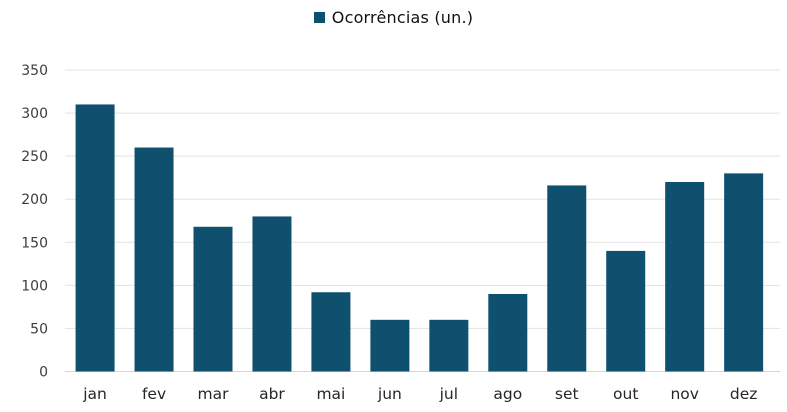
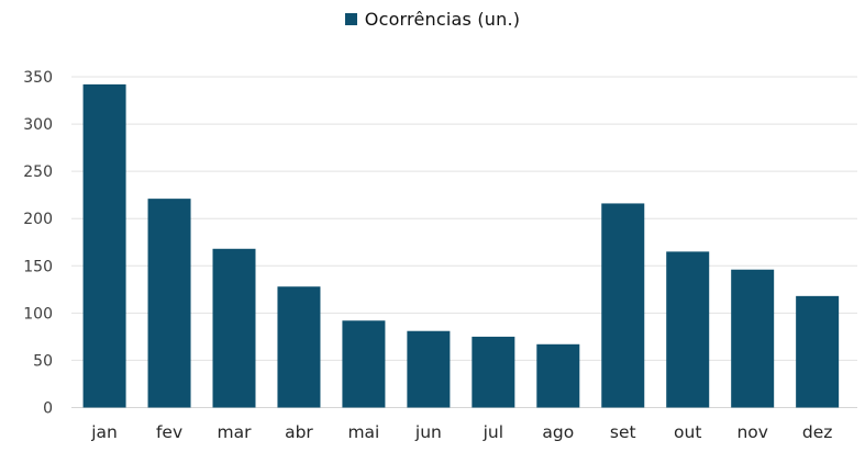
jan: 310 -> 340
fev: 260 -> 220
abr: 180 -> 130
jun: 60 -> 80
jul: 60 -> 80
ago: 90 -> 70
out: 140 -> 160
nov: 220 -> 150
dez: 230 -> 120
